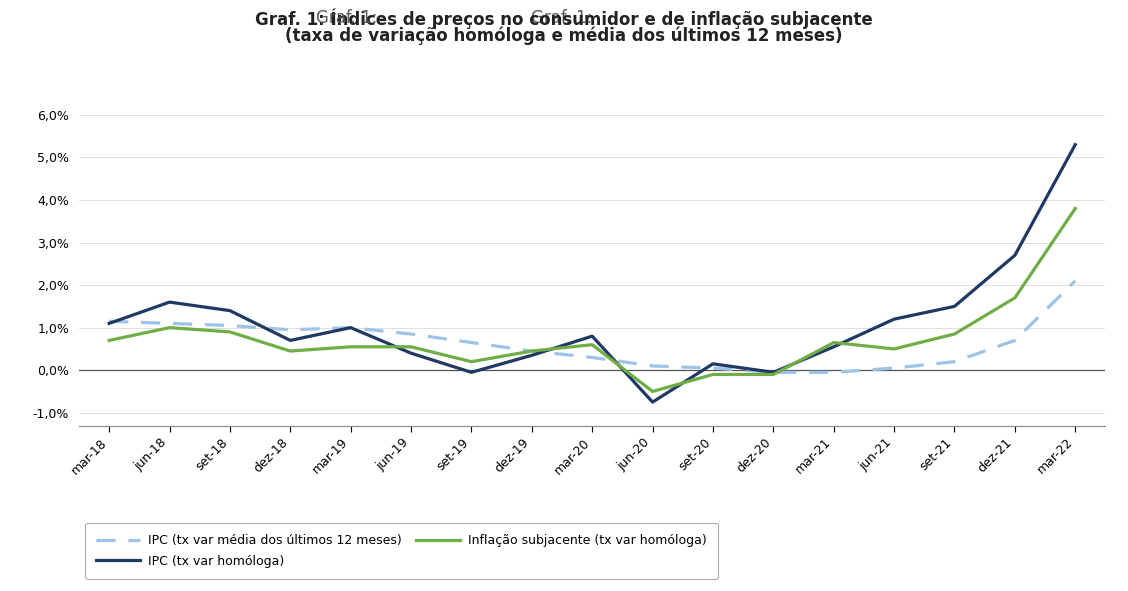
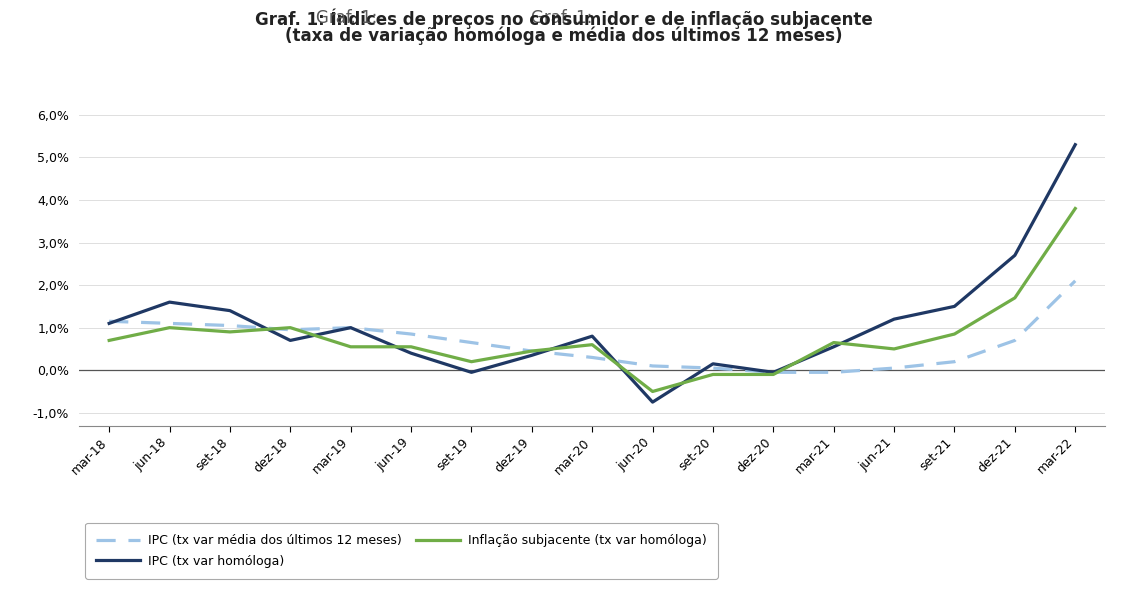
Inflação subjacente (tx var homóloga)/dez-18: 0,45% -> 1,00%
